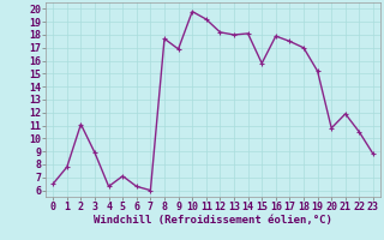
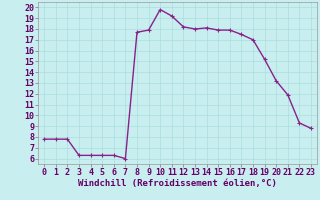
0: 6.5 -> 7.8
2: 11.1 -> 7.8
3: 8.9 -> 6.3
5: 7.1 -> 6.3
9: 16.9 -> 17.9
15: 15.8 -> 17.9
20: 10.8 -> 13.2
22: 10.5 -> 9.3
